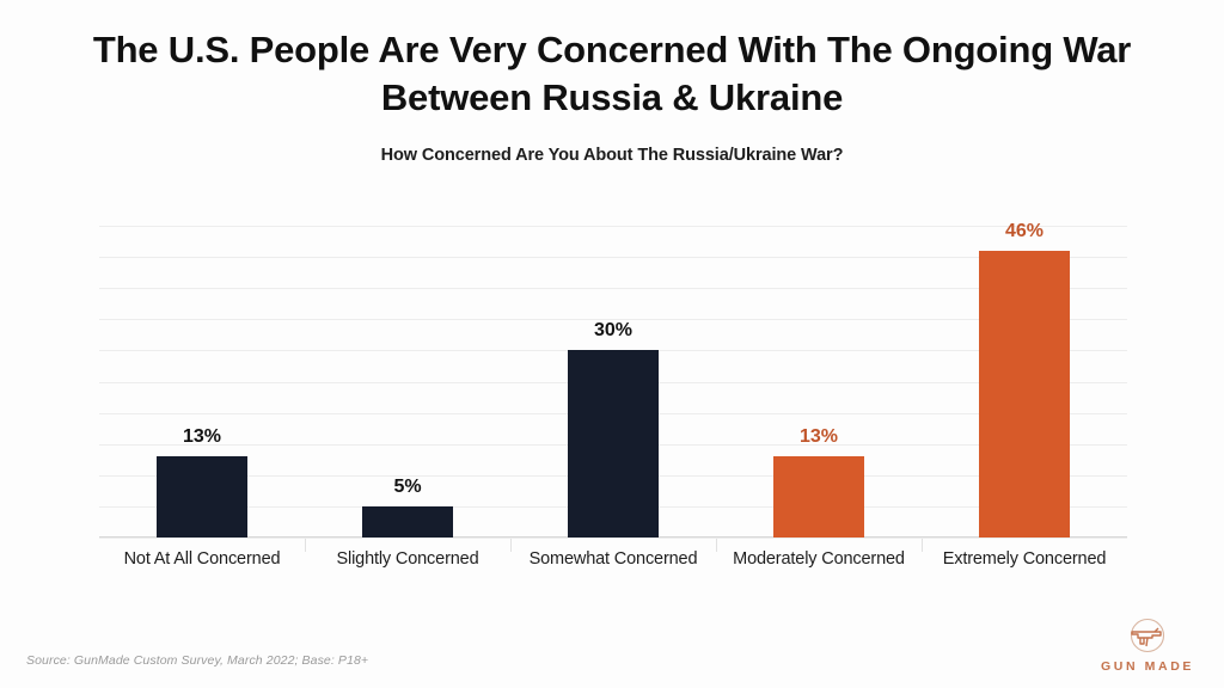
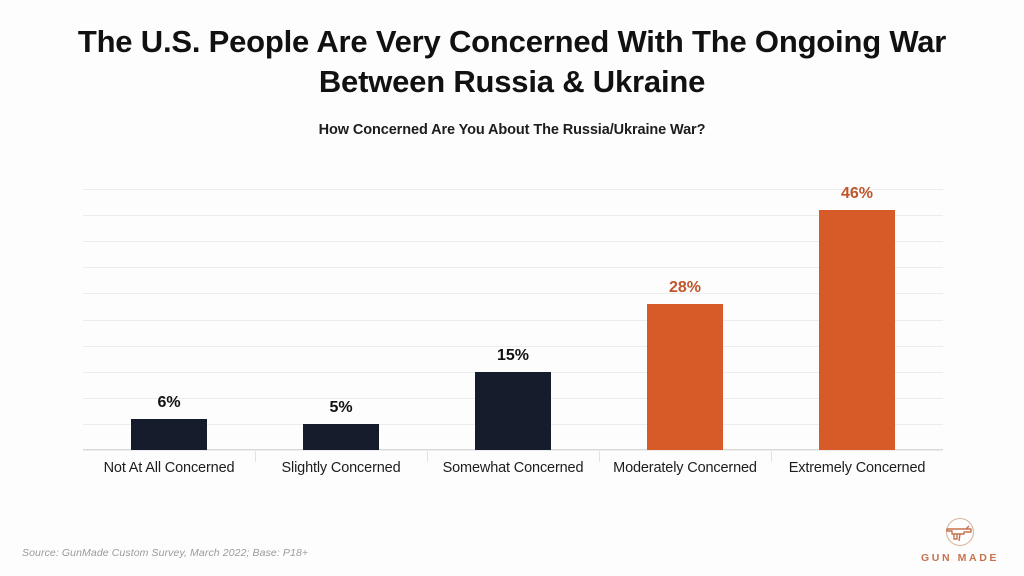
Not At All Concerned: 13% -> 6%
Somewhat Concerned: 30% -> 15%
Moderately Concerned: 13% -> 28%
